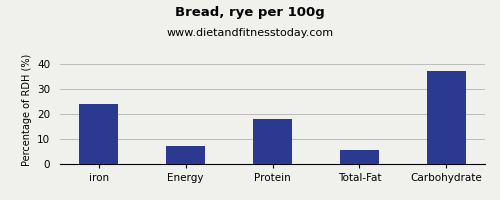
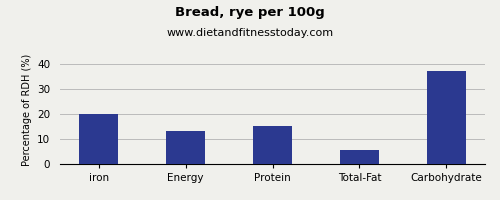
iron: 24.0 -> 20.0
Energy: 7.0 -> 13.0
Protein: 18.0 -> 15.0
